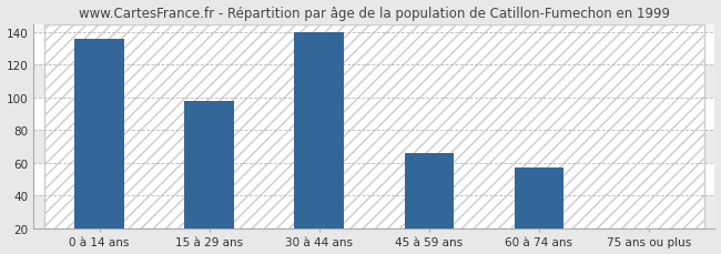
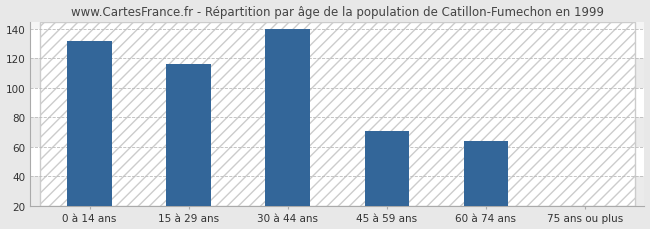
0 à 14 ans: 136 -> 132
15 à 29 ans: 98 -> 116
45 à 59 ans: 66 -> 71
60 à 74 ans: 57 -> 64
